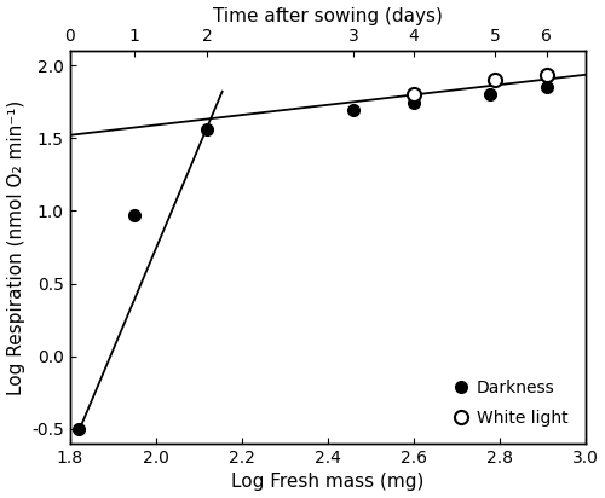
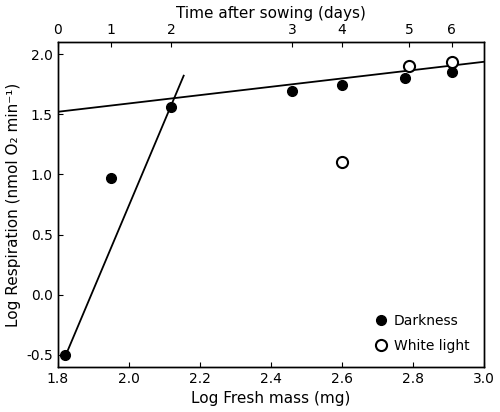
White light/2.6: 1.80 -> 1.10
